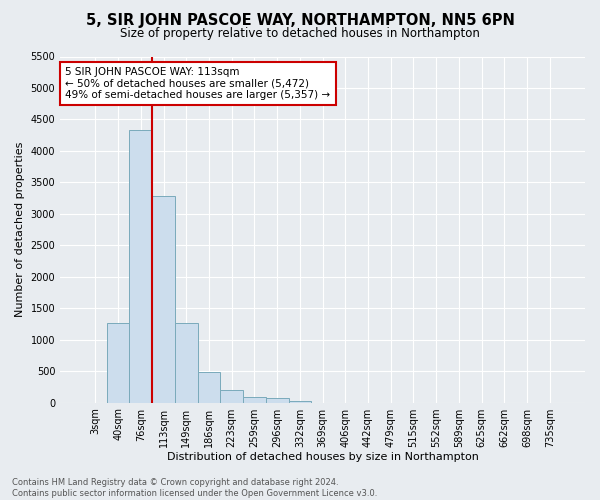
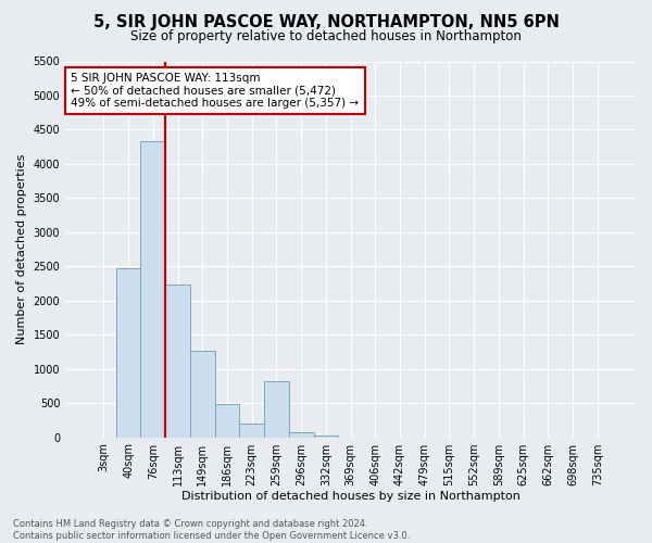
40sqm: 1270 -> 2480
113sqm: 3290 -> 2240
259sqm: 90 -> 820
